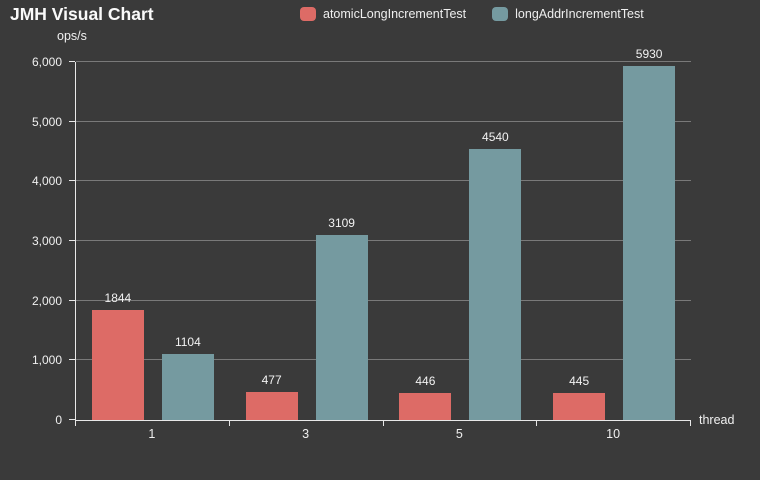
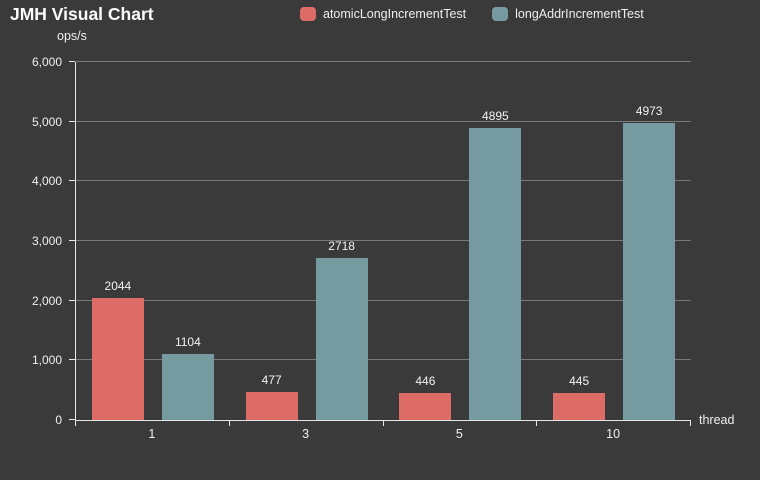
atomicLongIncrementTest/1: 1844 -> 2044
longAddrIncrementTest/3: 3109 -> 2718
longAddrIncrementTest/5: 4540 -> 4895
longAddrIncrementTest/10: 5930 -> 4973
